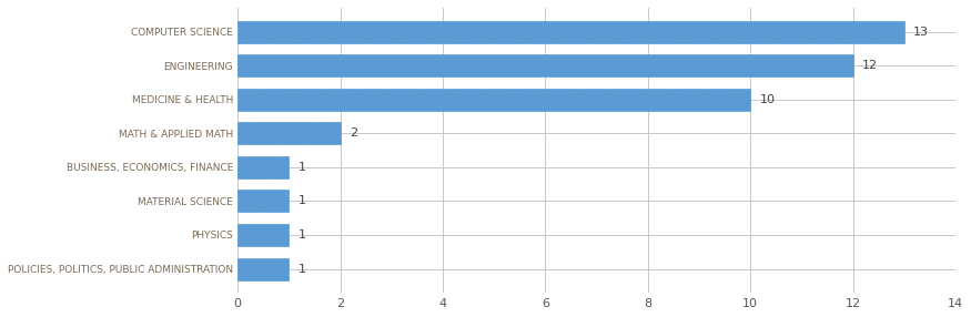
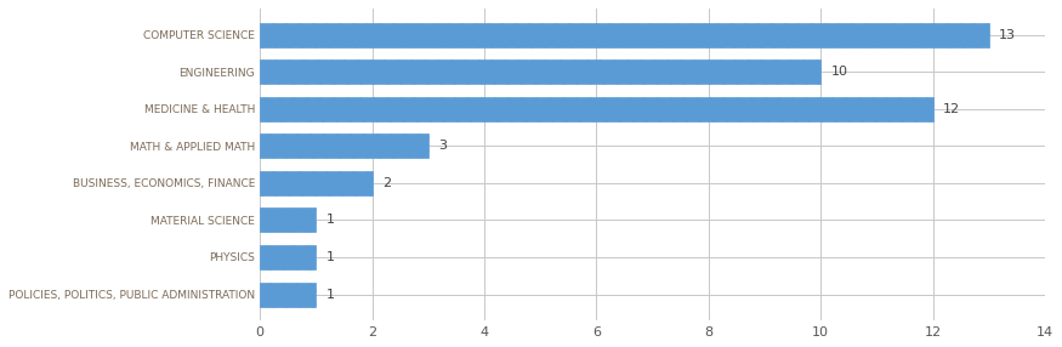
ENGINEERING: 12 -> 10
MEDICINE & HEALTH: 10 -> 12
MATH & APPLIED MATH: 2 -> 3
BUSINESS, ECONOMICS, FINANCE: 1 -> 2
